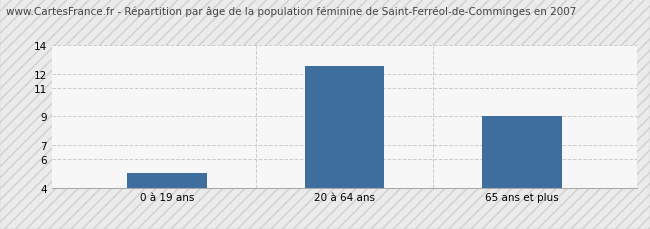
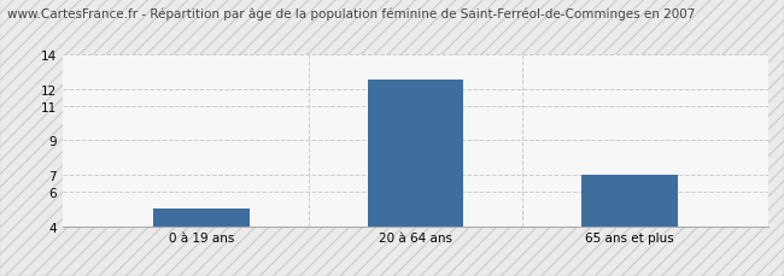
65 ans et plus: 9.0 -> 7.0
